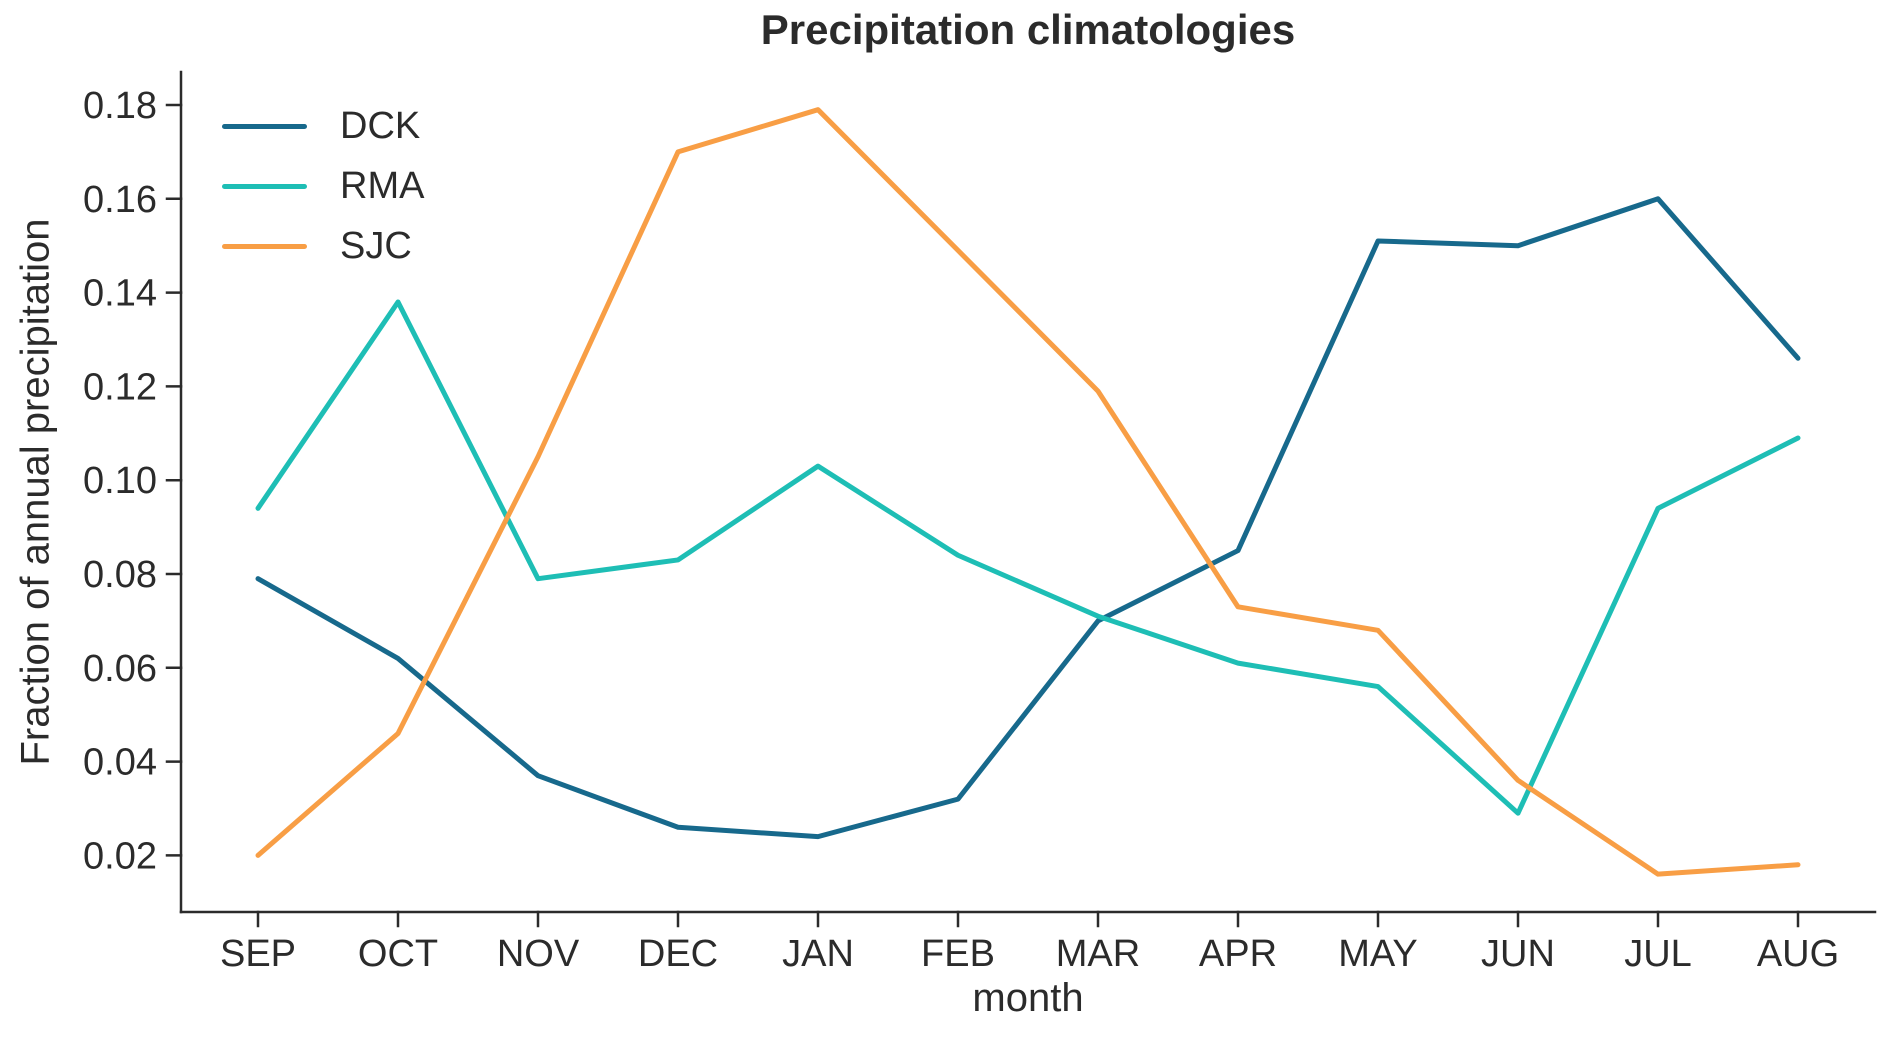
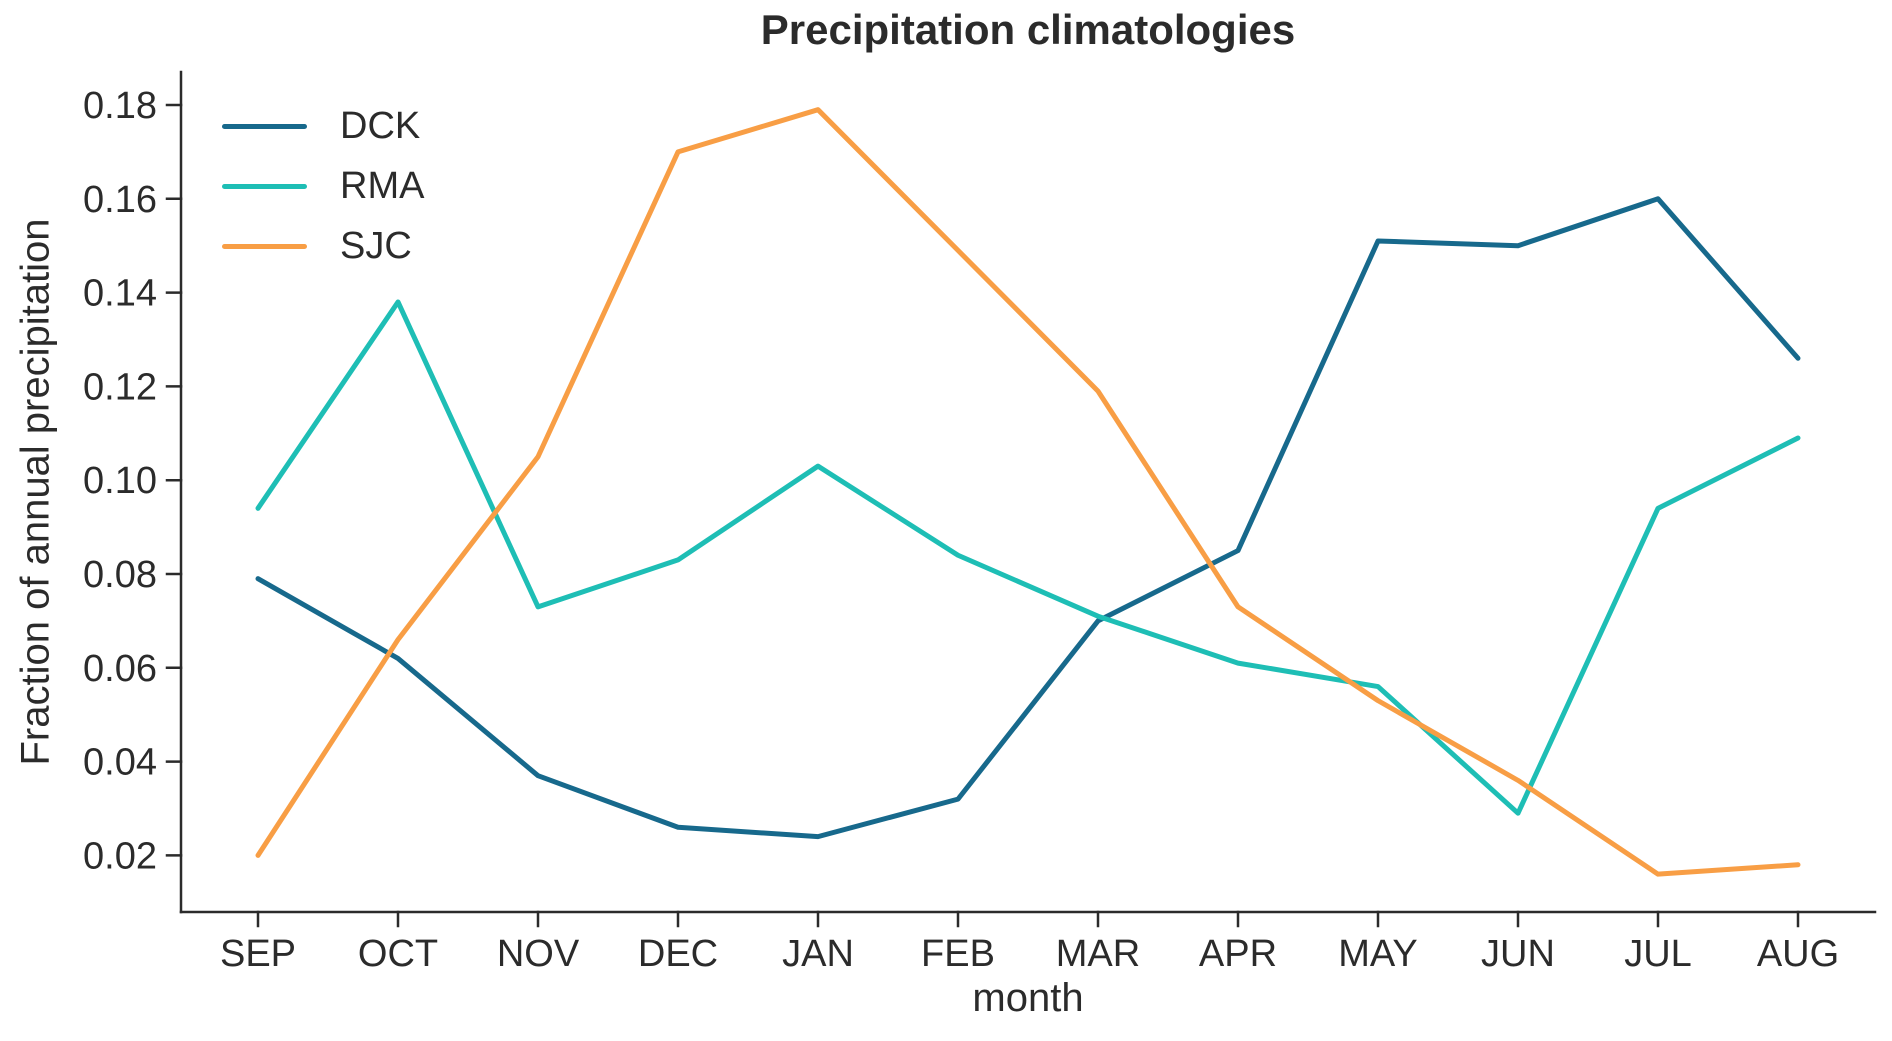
SJC/OCT: 0.046 -> 0.066
RMA/NOV: 0.079 -> 0.073
SJC/MAY: 0.068 -> 0.053
